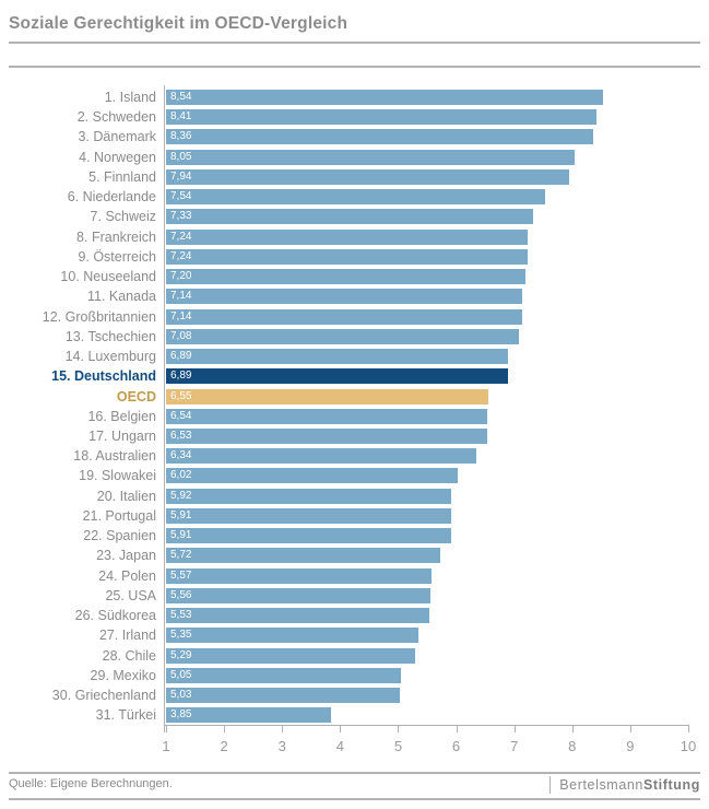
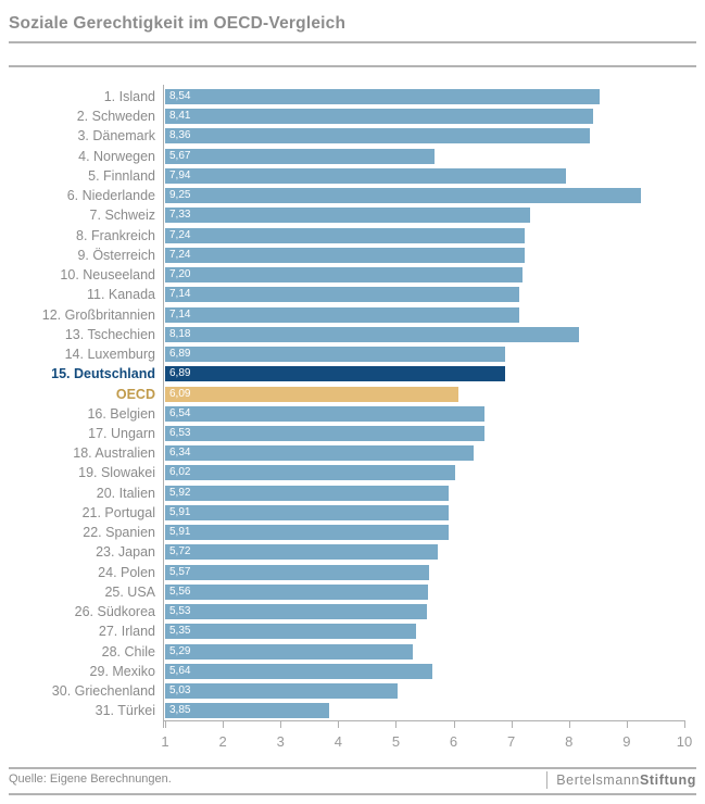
4. Norwegen: 8,05 -> 5,67
6. Niederlande: 7,54 -> 9,25
13. Tschechien: 7,08 -> 8,18
OECD: 6,55 -> 6,09
29. Mexiko: 5,05 -> 5,64
